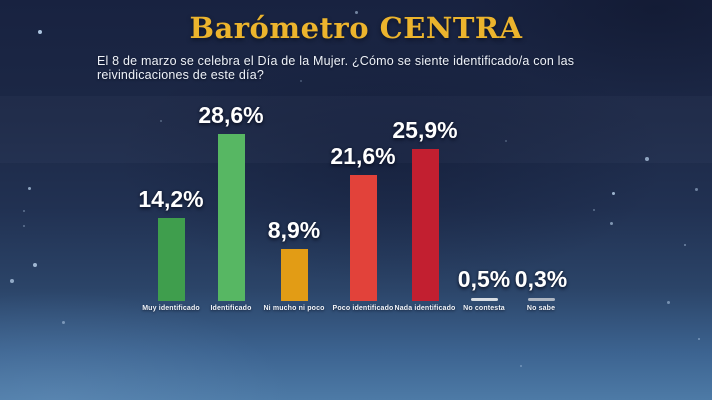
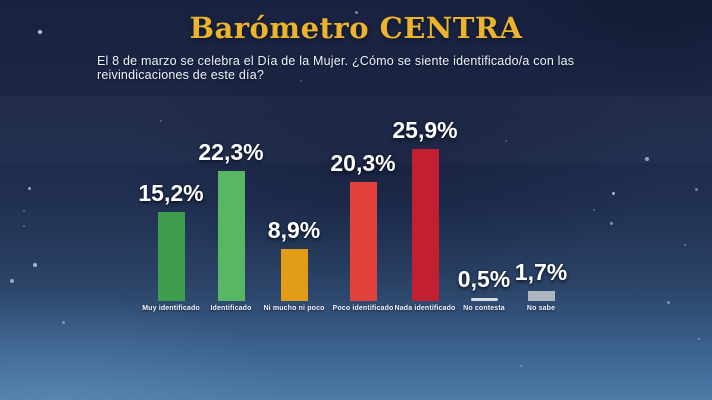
Muy identificado: 14,2% -> 15,2%
Identificado: 28,6% -> 22,3%
Poco identificado: 21,6% -> 20,3%
No sabe: 0,3% -> 1,7%
